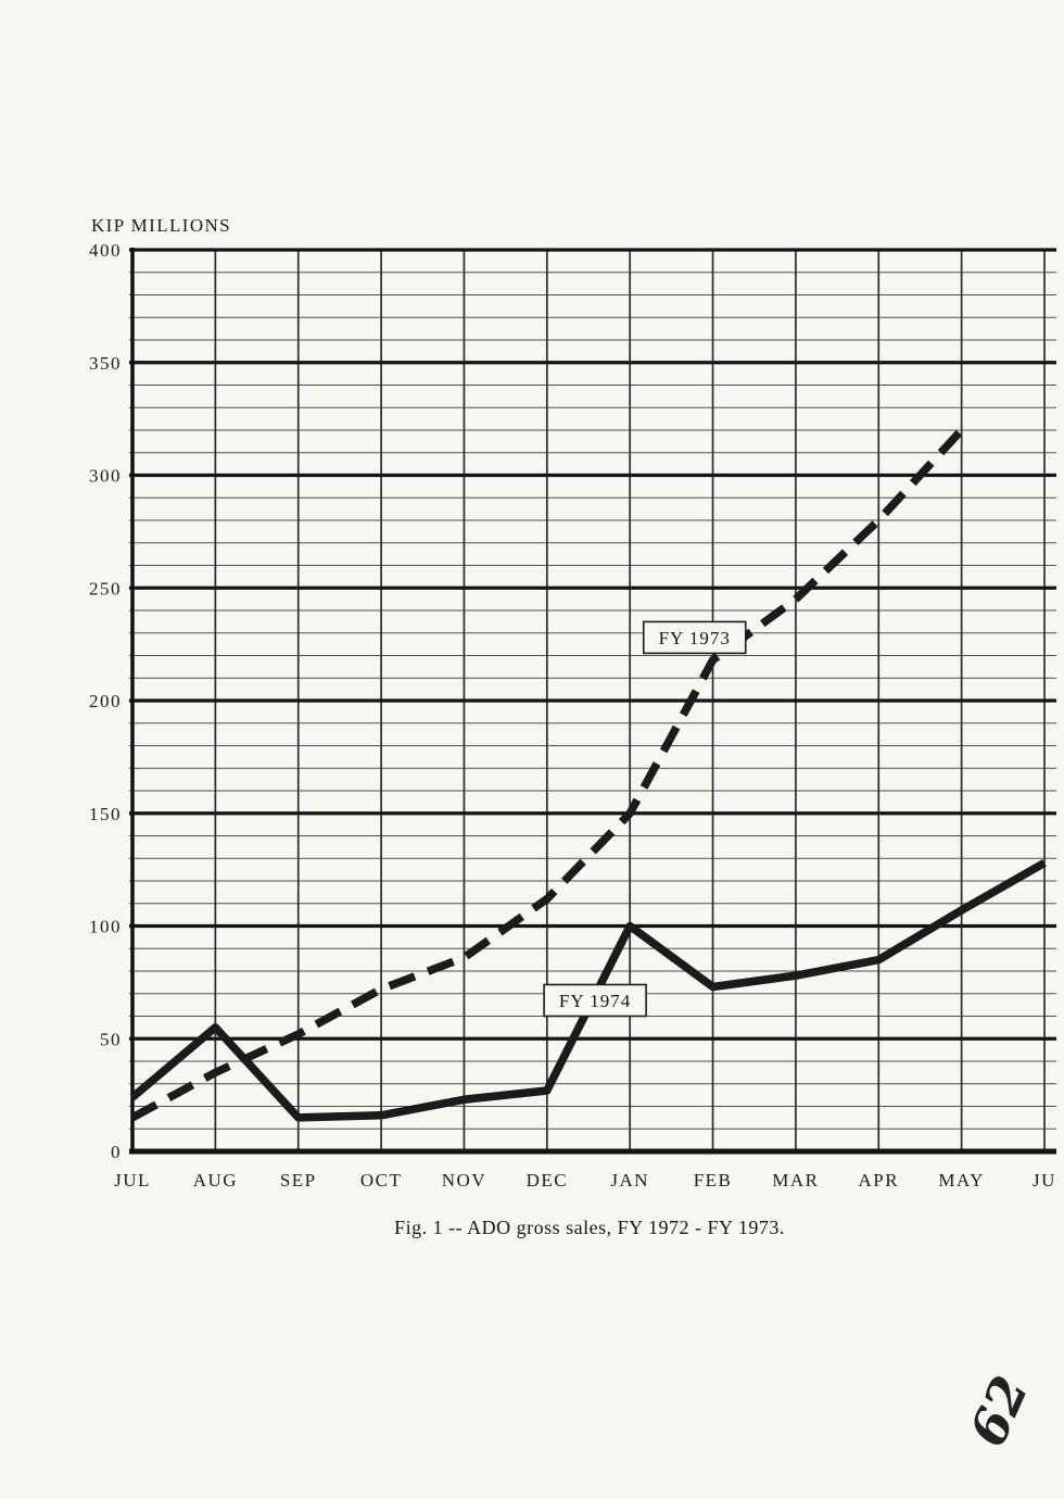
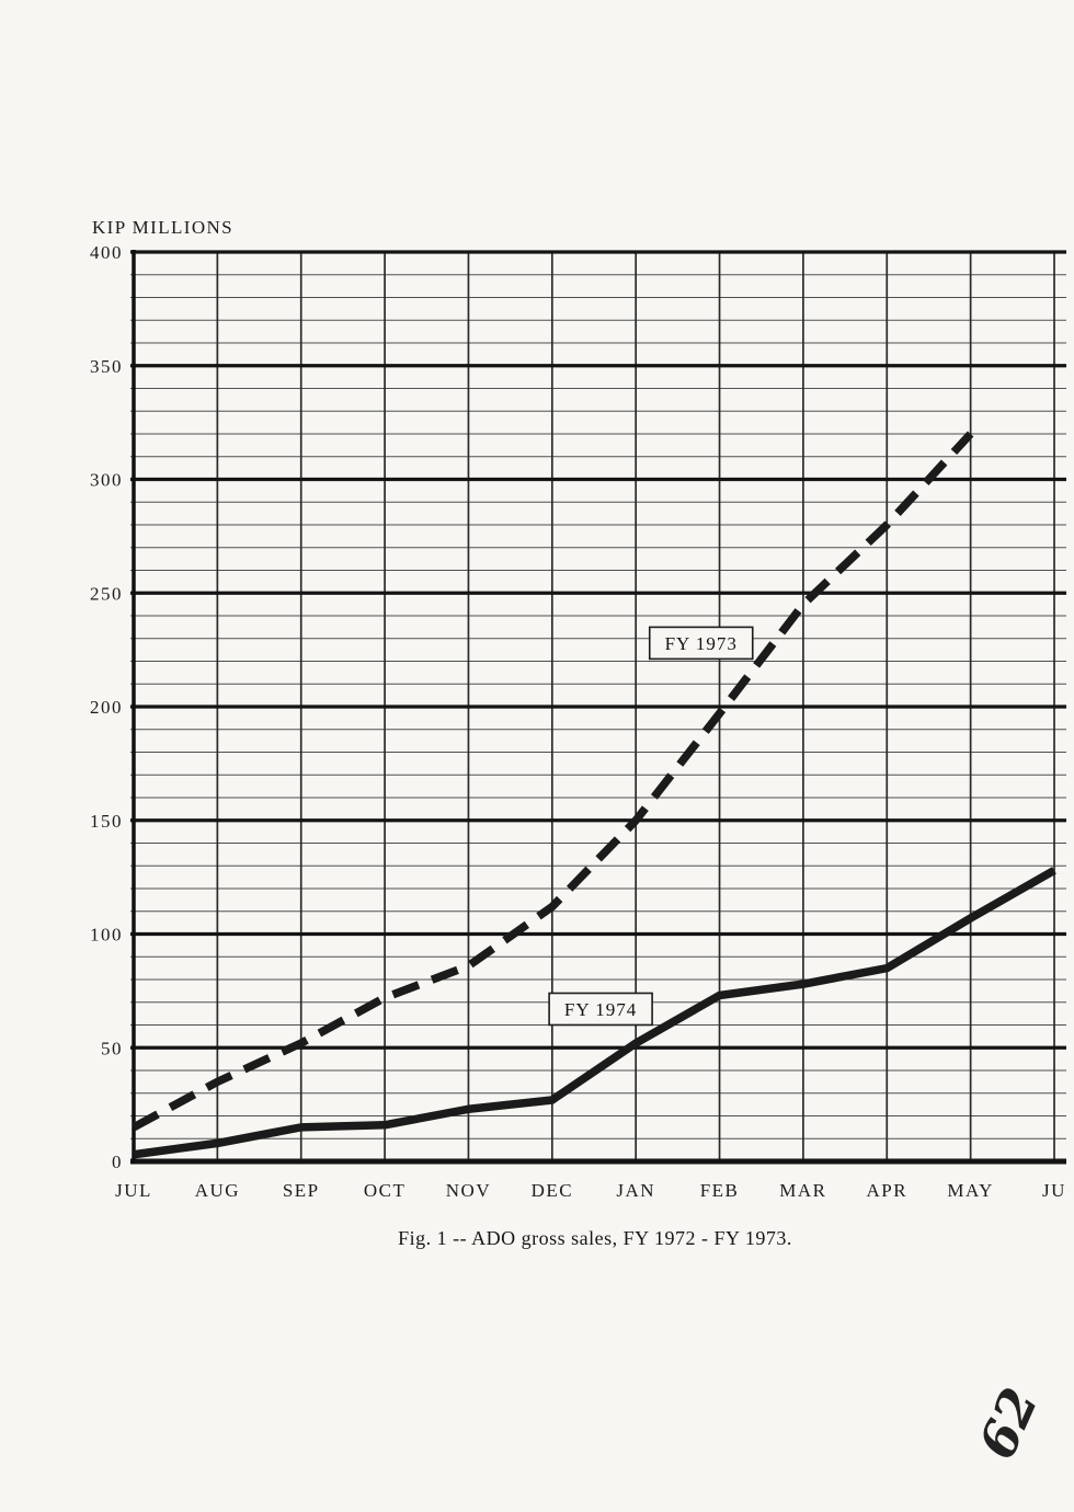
FY 1974/JUL: 24 -> 3
FY 1974/AUG: 55 -> 8
FY 1974/JAN: 100 -> 52
FY 1973/FEB: 218 -> 197
